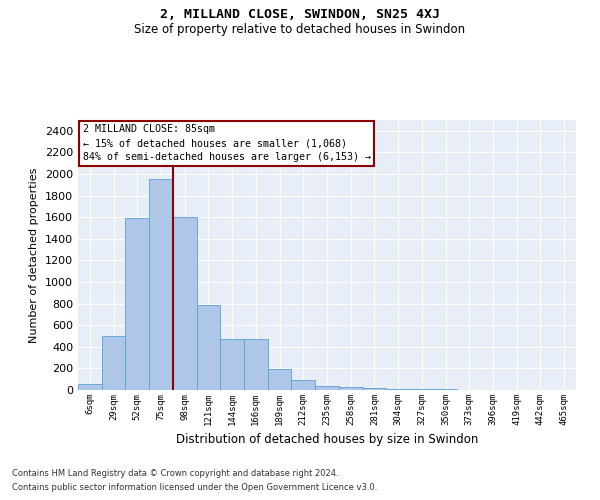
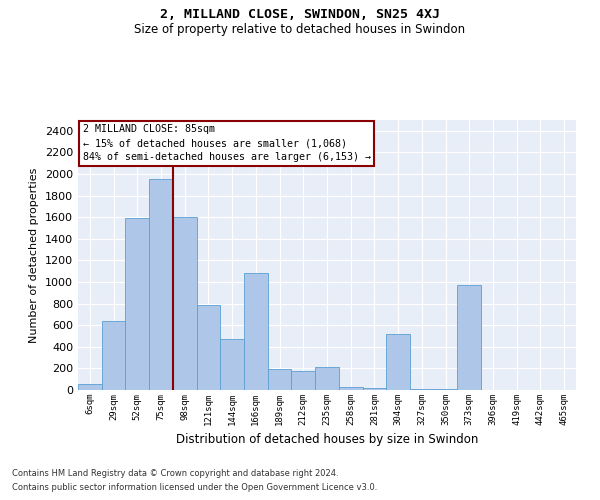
29sqm: 500 -> 640
166sqm: 470 -> 1080
212sqm: 90 -> 180
235sqm: 40 -> 210
304sqm: 10 -> 520
373sqm: 0 -> 970
